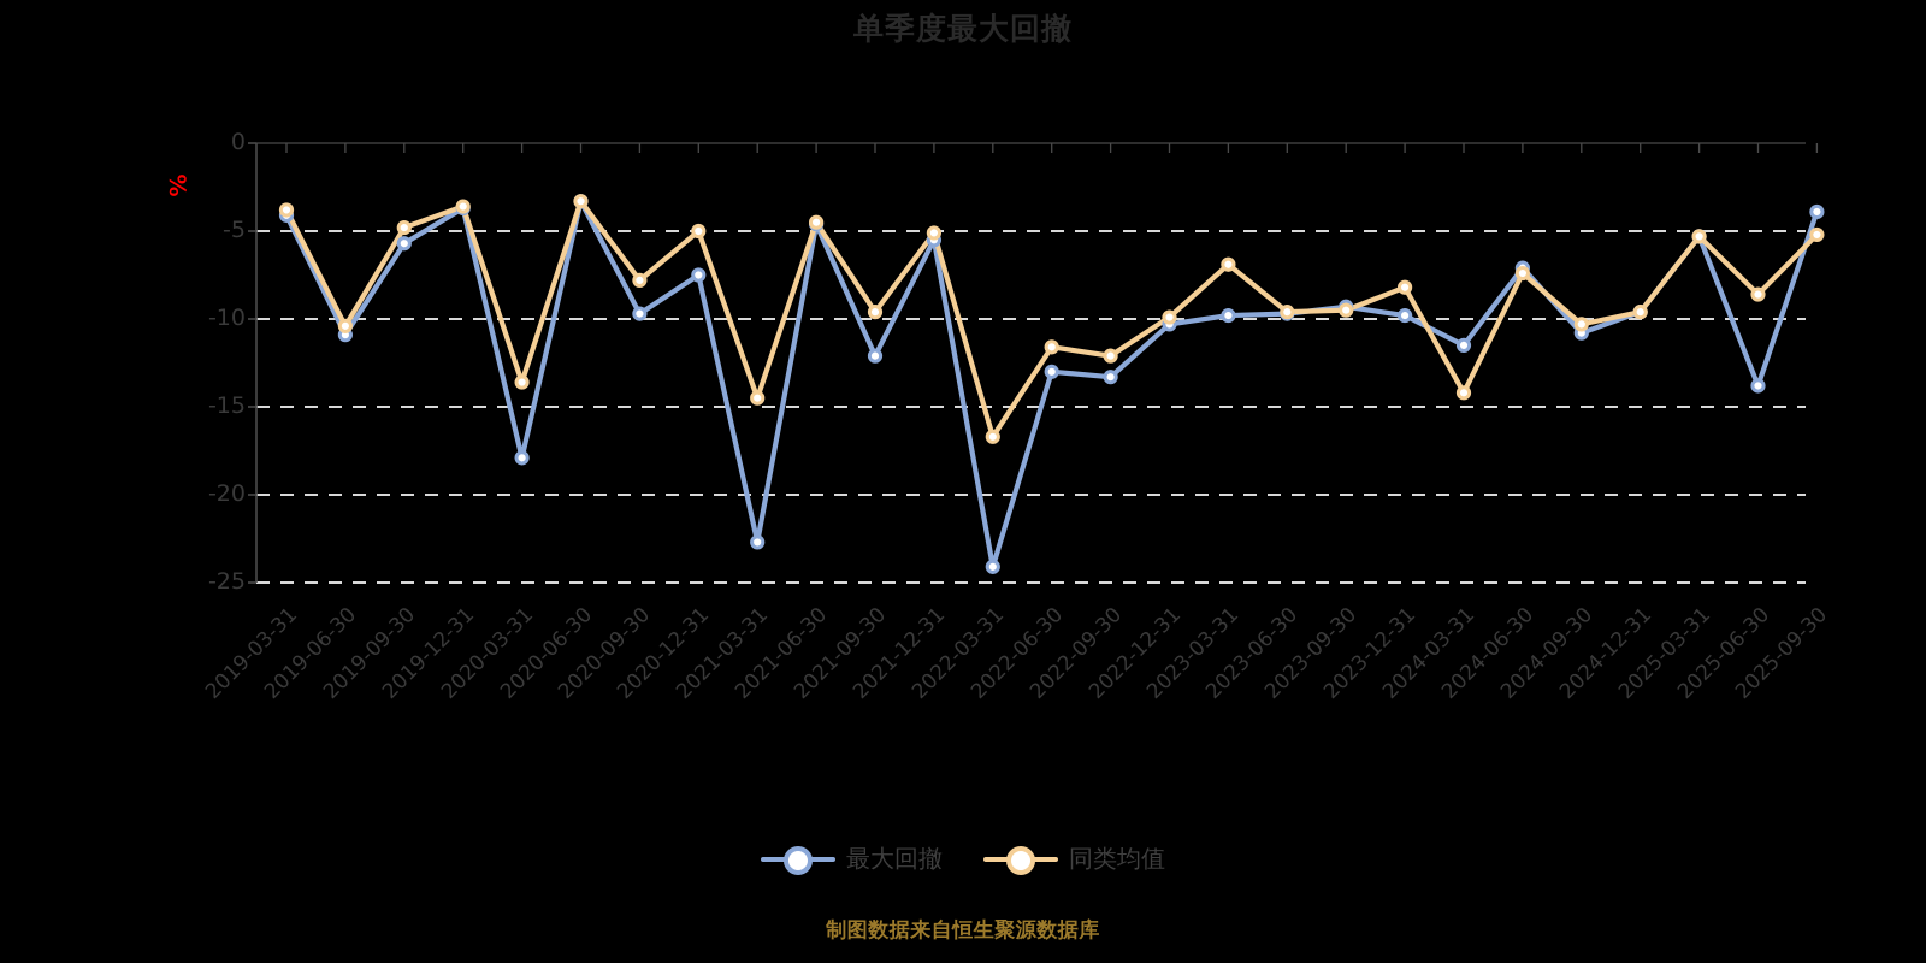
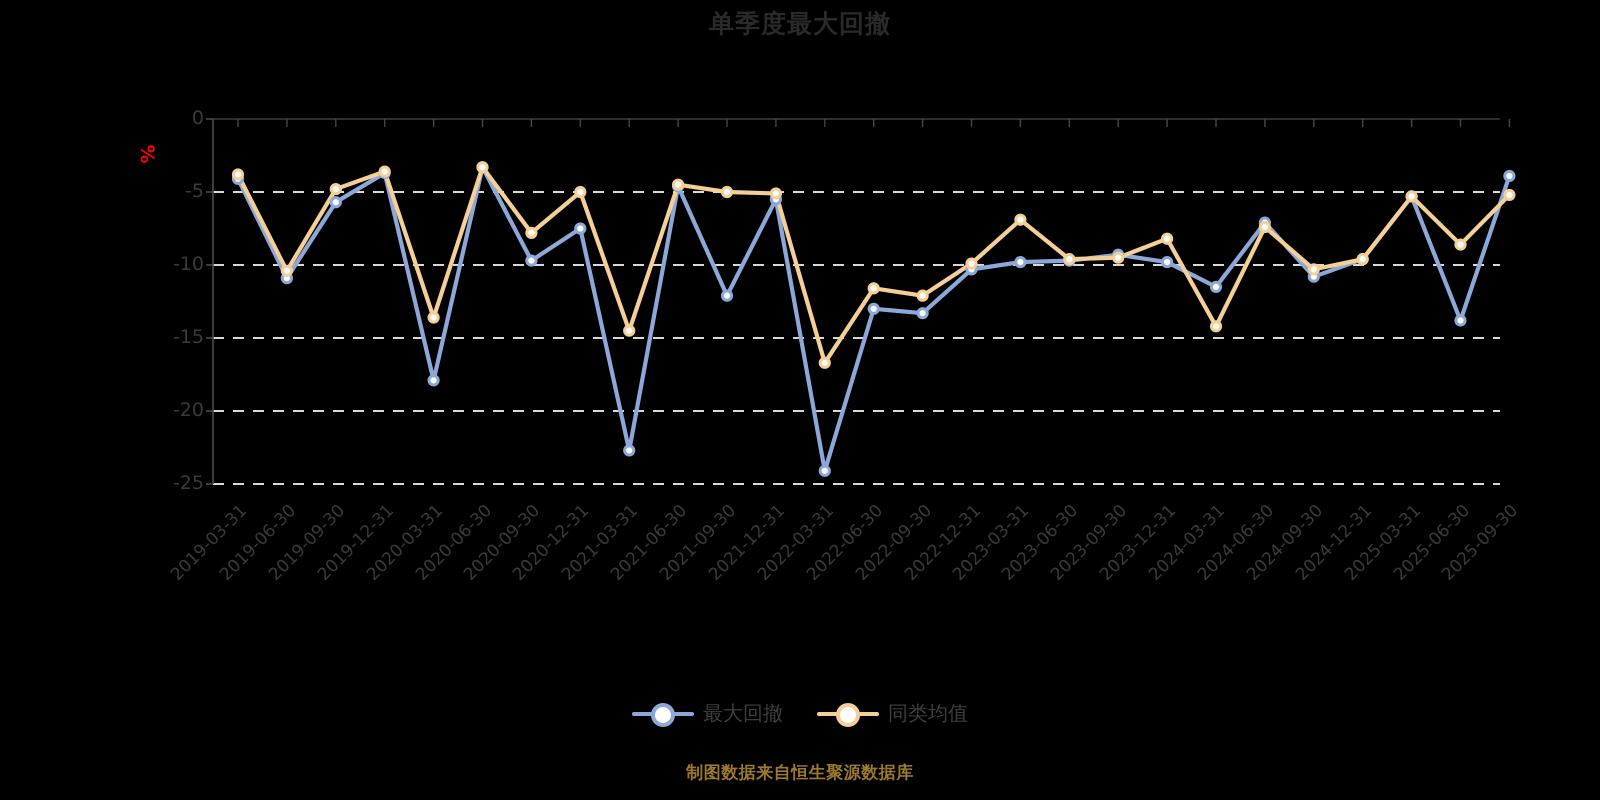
同类均值/2021-09-30: -9.6 -> -5.0
